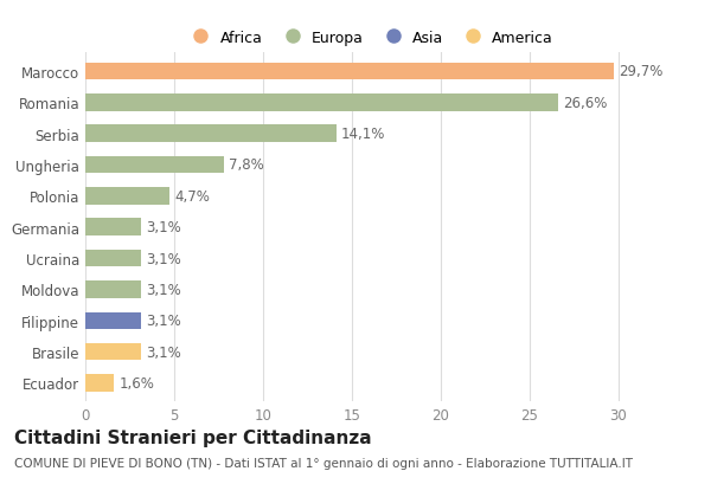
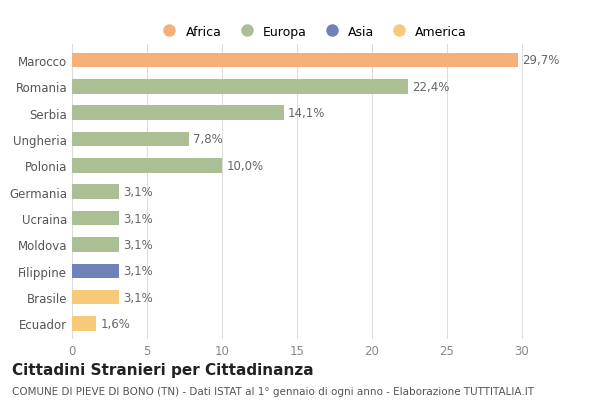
Romania: 26,6% -> 22,4%
Polonia: 4,7% -> 10,0%
